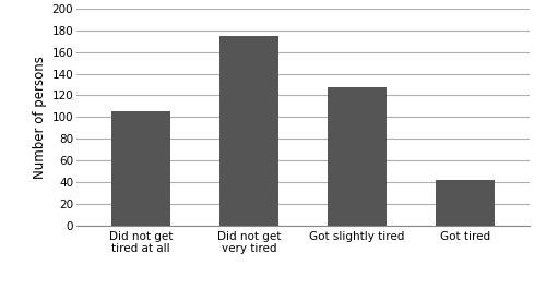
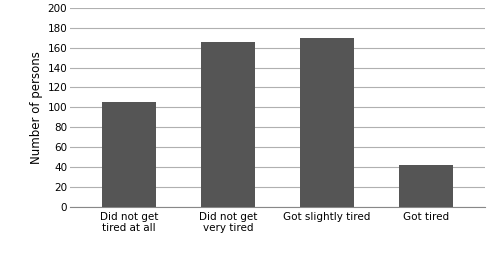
Did not get very tired: 175 -> 166
Got slightly tired: 128 -> 170
